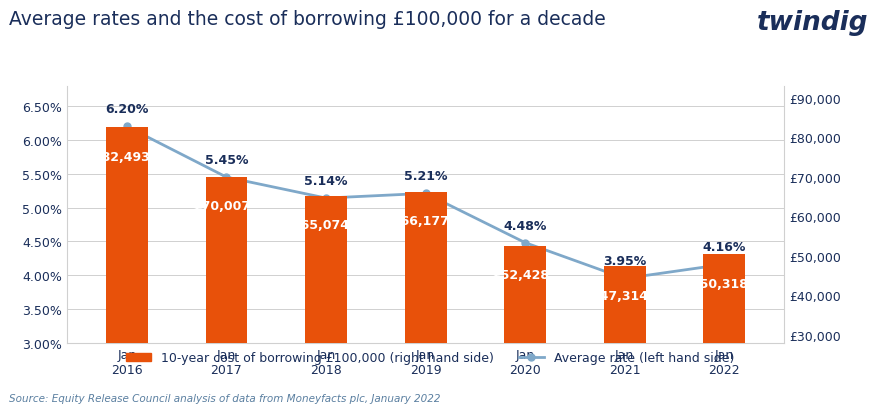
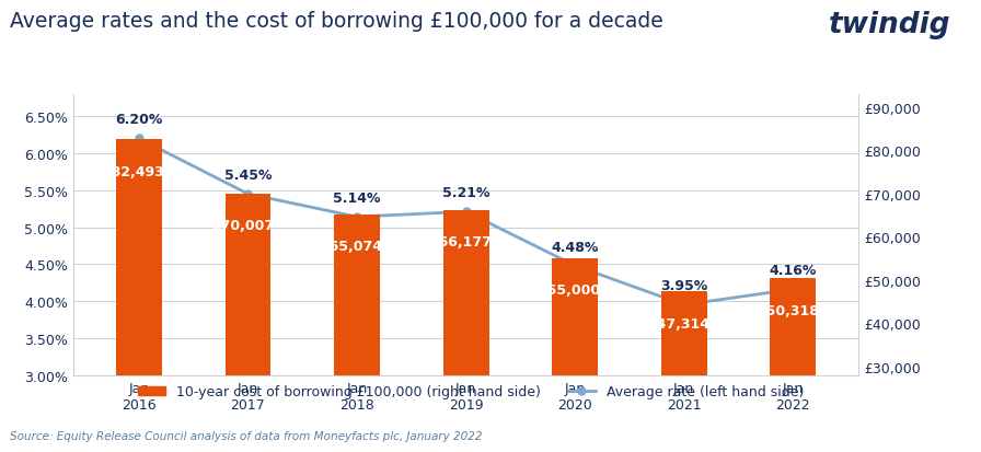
10-year cost of borrowing £100,000 (right hand side)/Jan 2020: £52,428 -> £55,000
